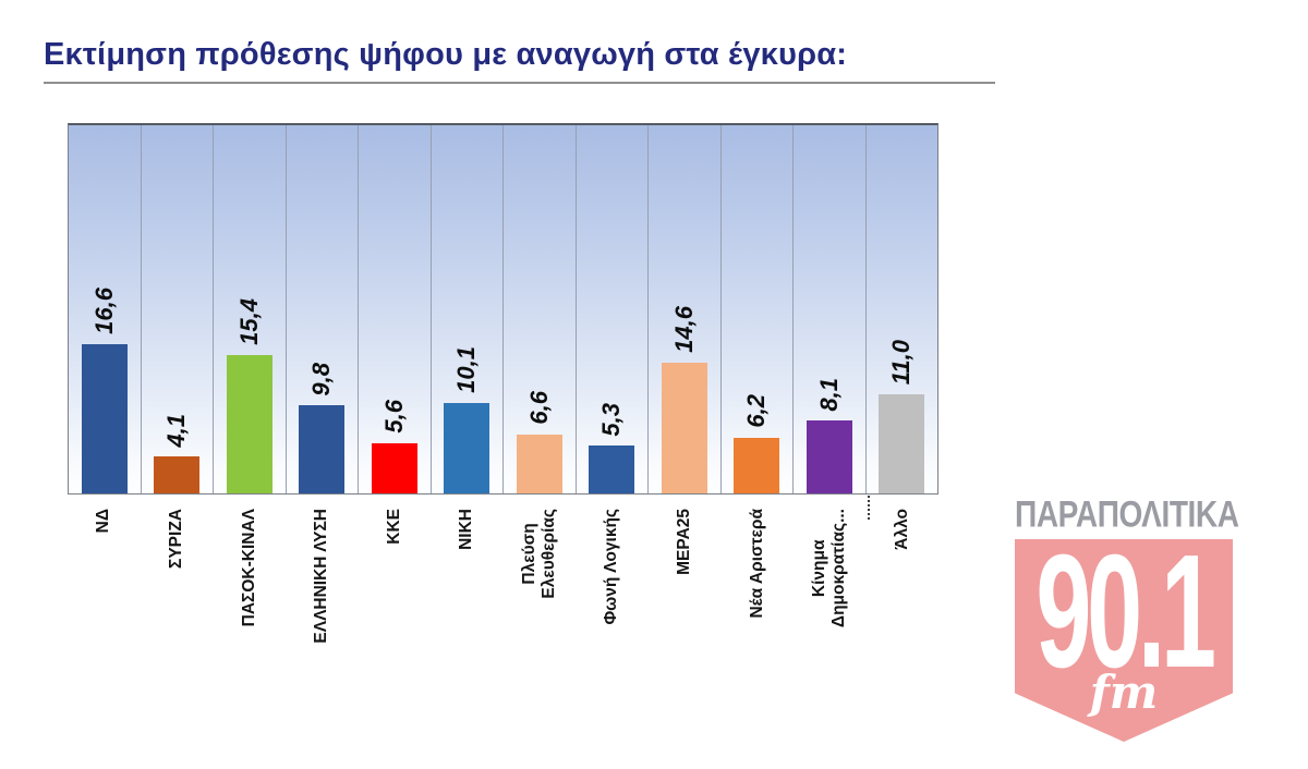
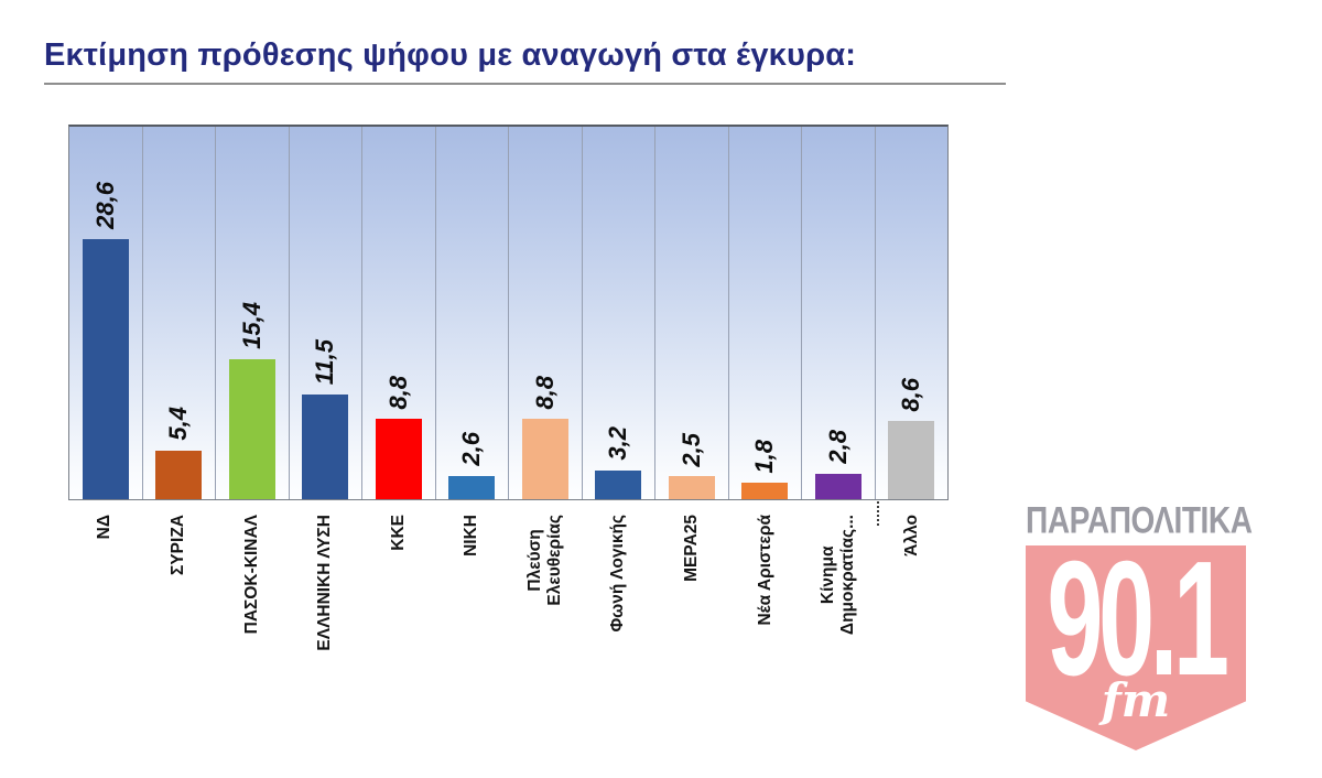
ΝΔ: 16,6 -> 28,6
ΣΥΡΙΖΑ: 4,1 -> 5,4
ΕΛΛΗΝΙΚΗ ΛΥΣΗ: 9,8 -> 11,5
ΚΚΕ: 5,6 -> 8,8
ΝΙΚΗ: 10,1 -> 2,6
Πλεύση Ελευθερίας: 6,6 -> 8,8
Φωνή Λογικής: 5,3 -> 3,2
ΜΕΡΑ25: 14,6 -> 2,5
Νέα Αριστερά: 6,2 -> 1,8
Κίνημα Δημοκρατίας...: 8,1 -> 2,8
Άλλο: 11,0 -> 8,6
